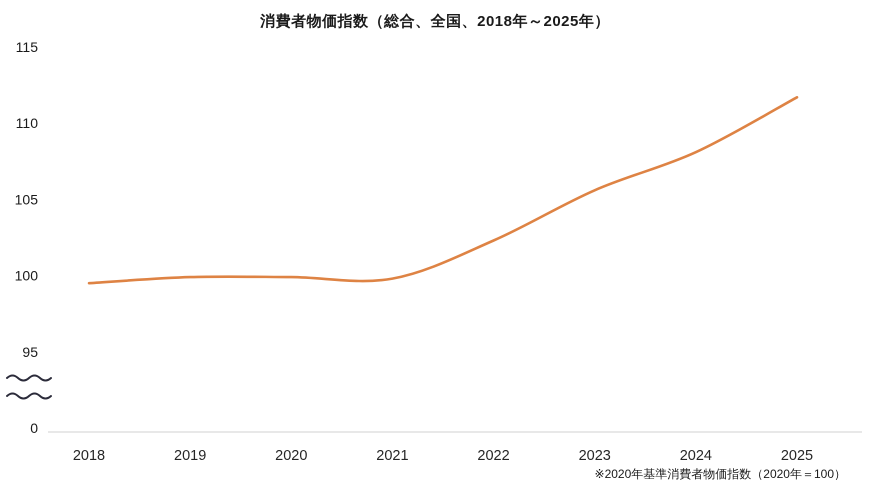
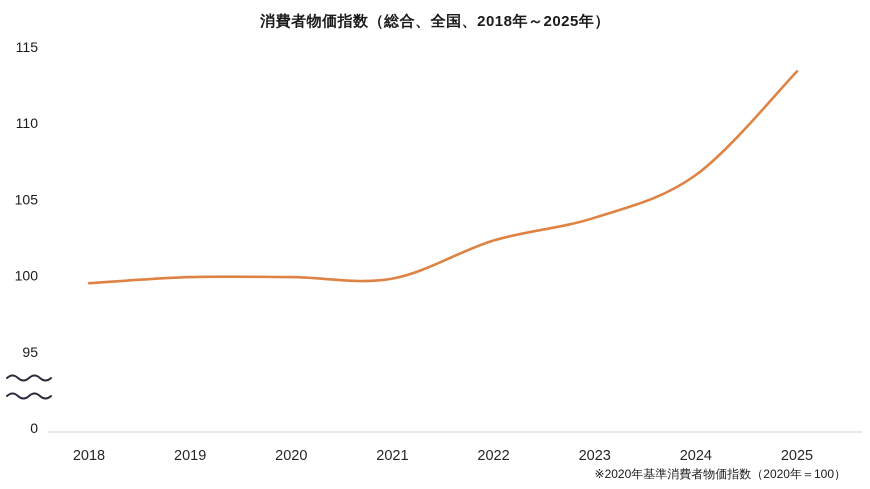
2023: 105.6 -> 103.8
2024: 108.1 -> 106.6
2025: 111.7 -> 113.4
